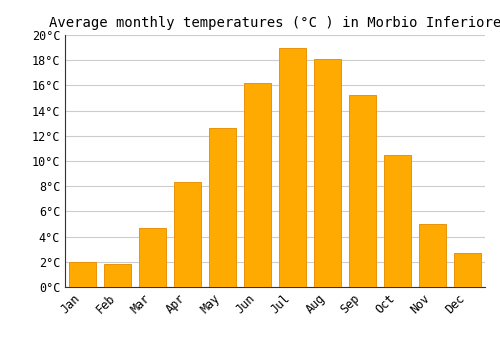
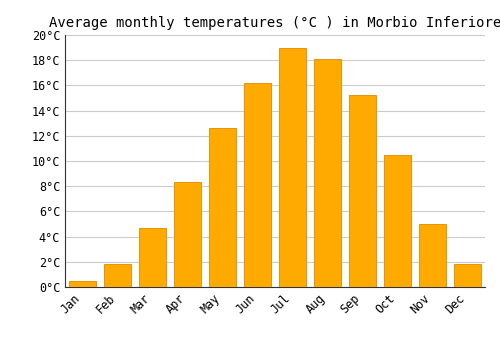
Jan: 2.0°C -> 0.5°C
Dec: 2.7°C -> 1.8°C
